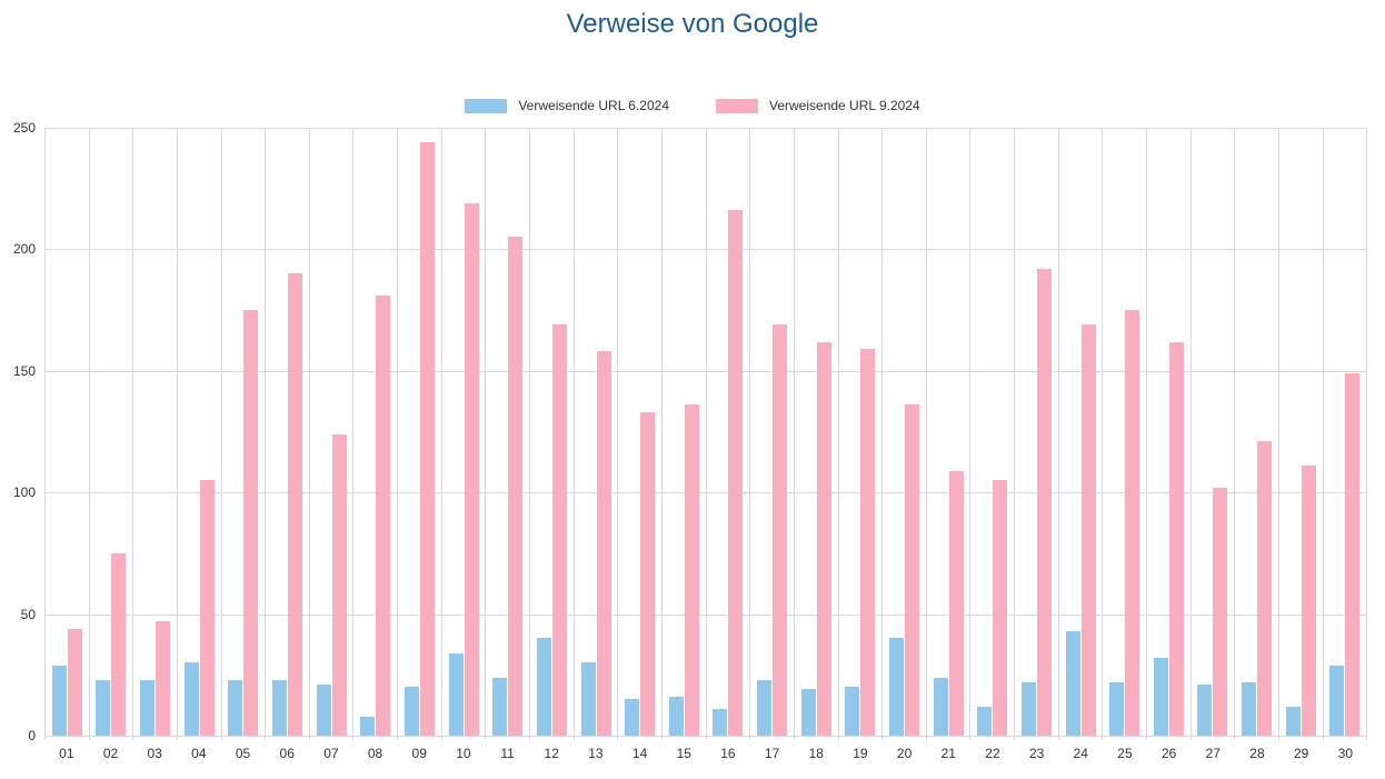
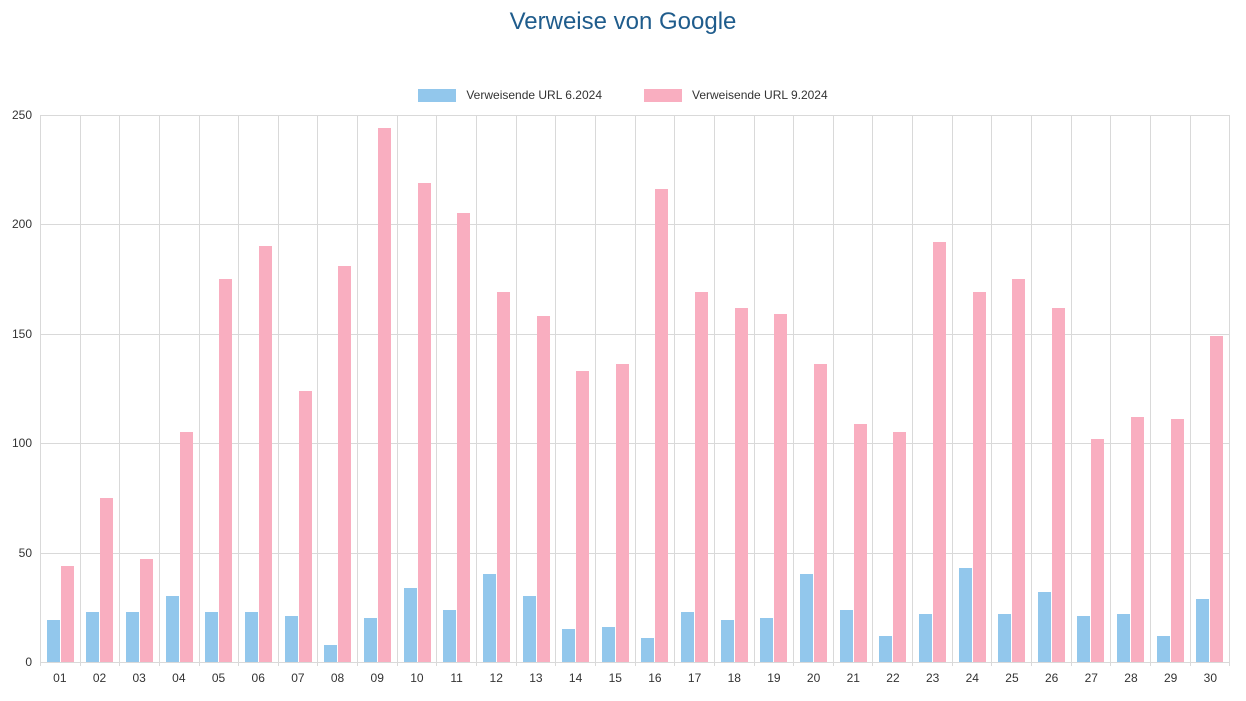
Verweisende URL 6.2024/01: 29 -> 19
Verweisende URL 9.2024/28: 121 -> 112
